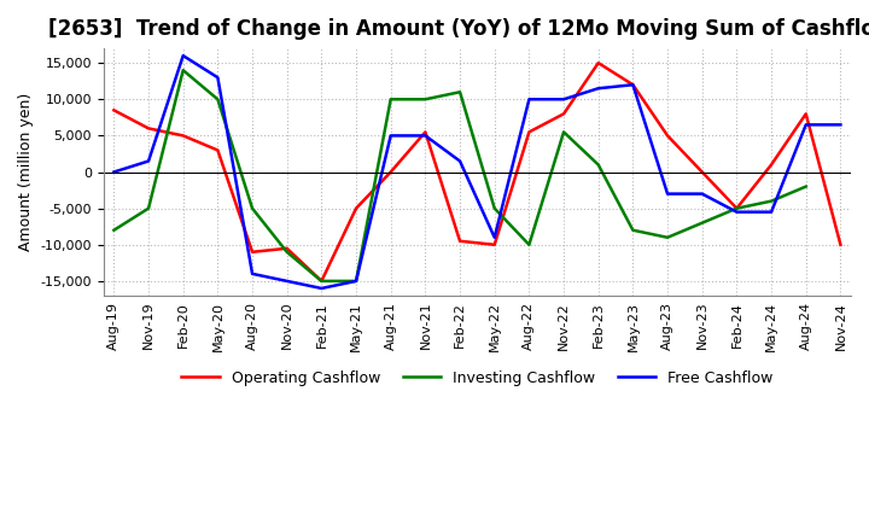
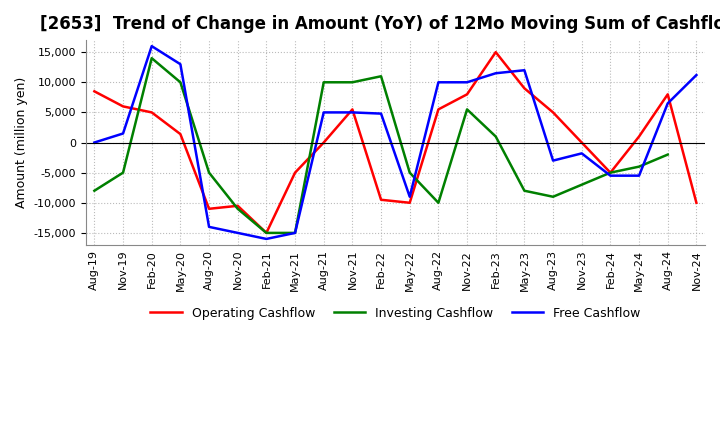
Operating Cashflow/May-20: 3,000 -> 1,400
Free Cashflow/Feb-22: 1,500 -> 4,800
Operating Cashflow/May-23: 12,000 -> 9,000
Free Cashflow/Nov-23: -3,000 -> -1,800
Free Cashflow/Nov-24: 6,500 -> 11,200
